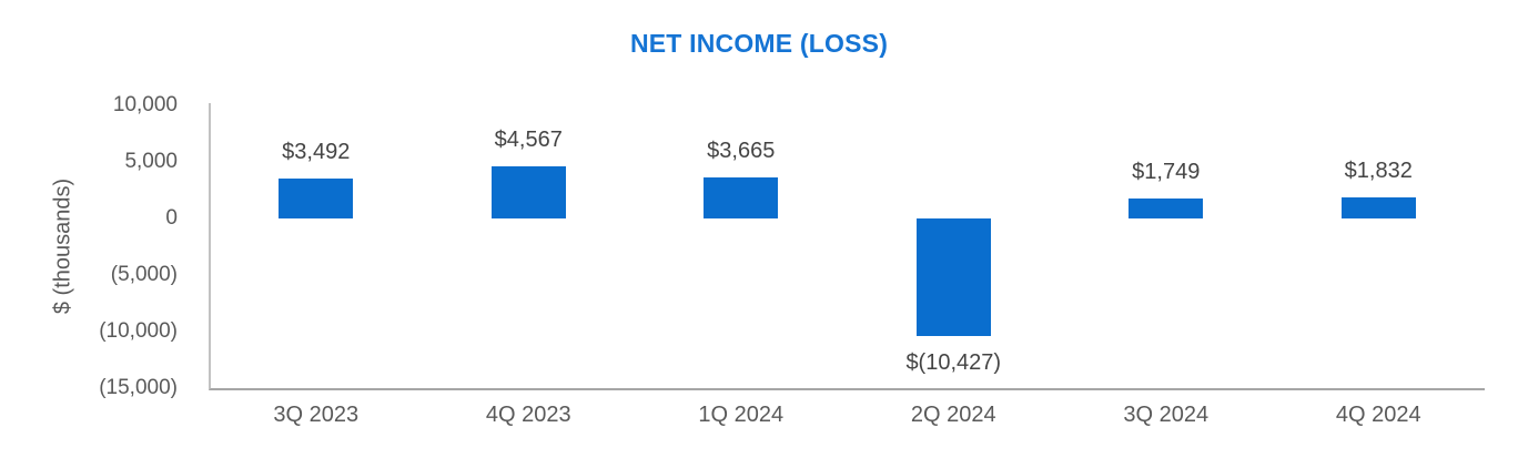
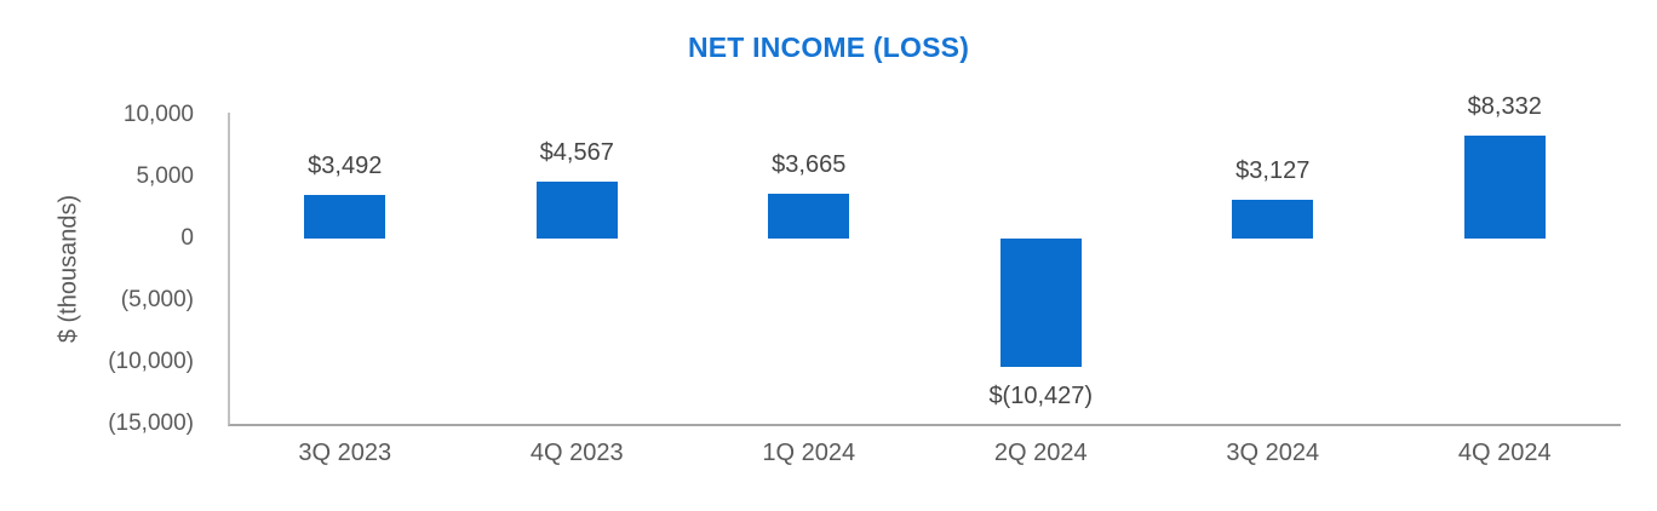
3Q 2024: $1,749 -> $3,127
4Q 2024: $1,832 -> $8,332
